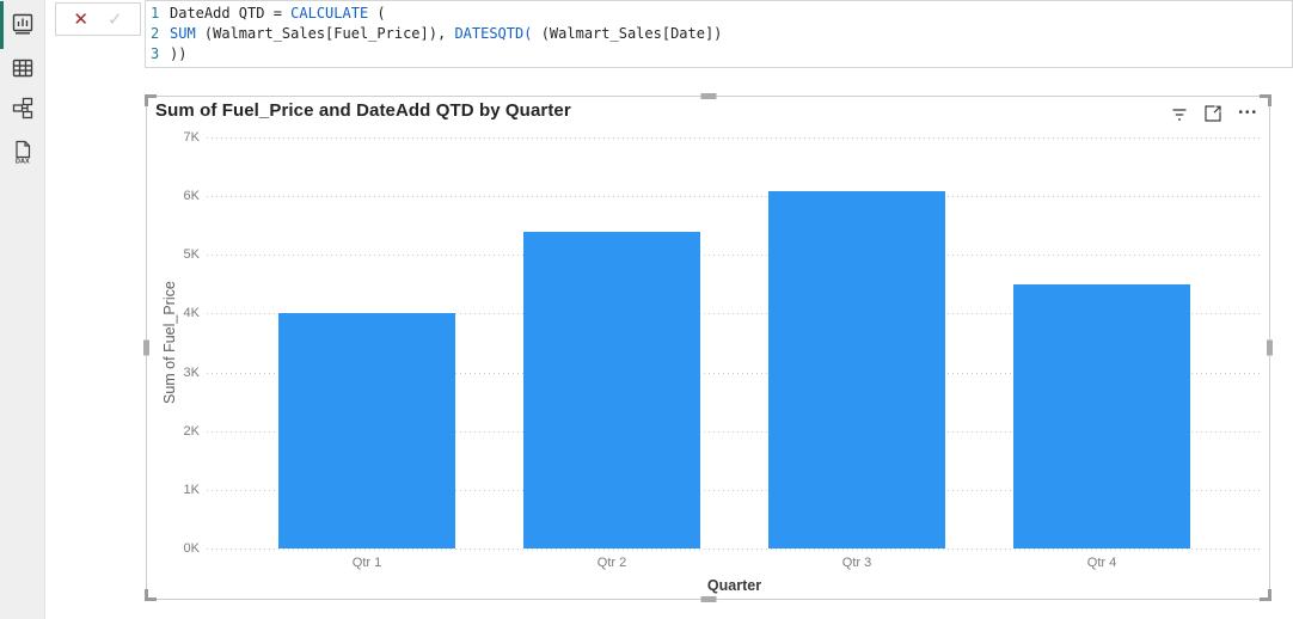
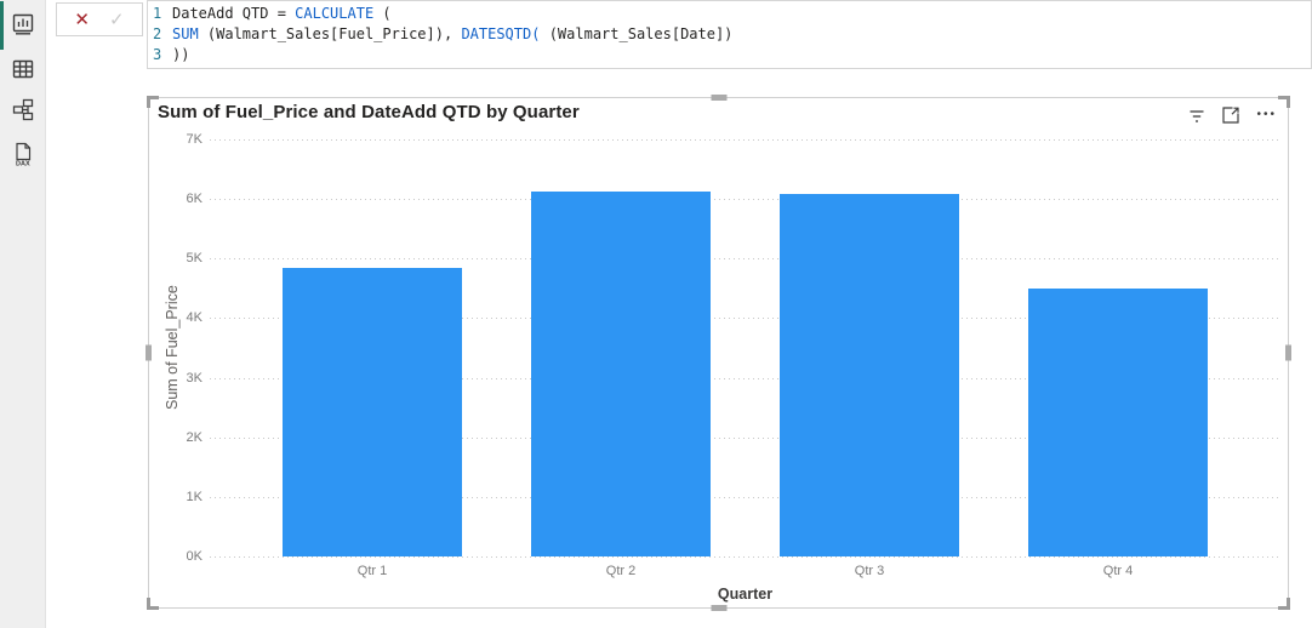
Qtr 1: 4.0K -> 4.8K
Qtr 2: 5.4K -> 6.1K
